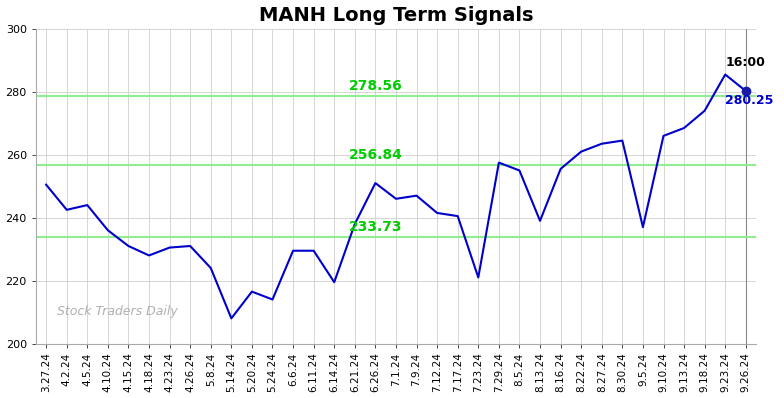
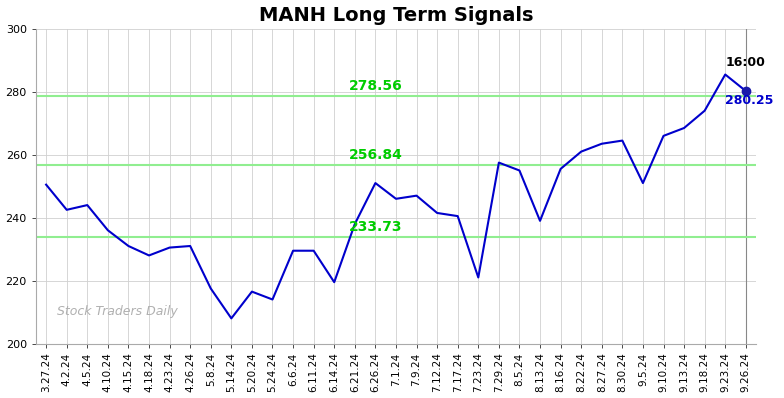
5.8.24: 224.0 -> 217.5
9.5.24: 237.0 -> 251.0
